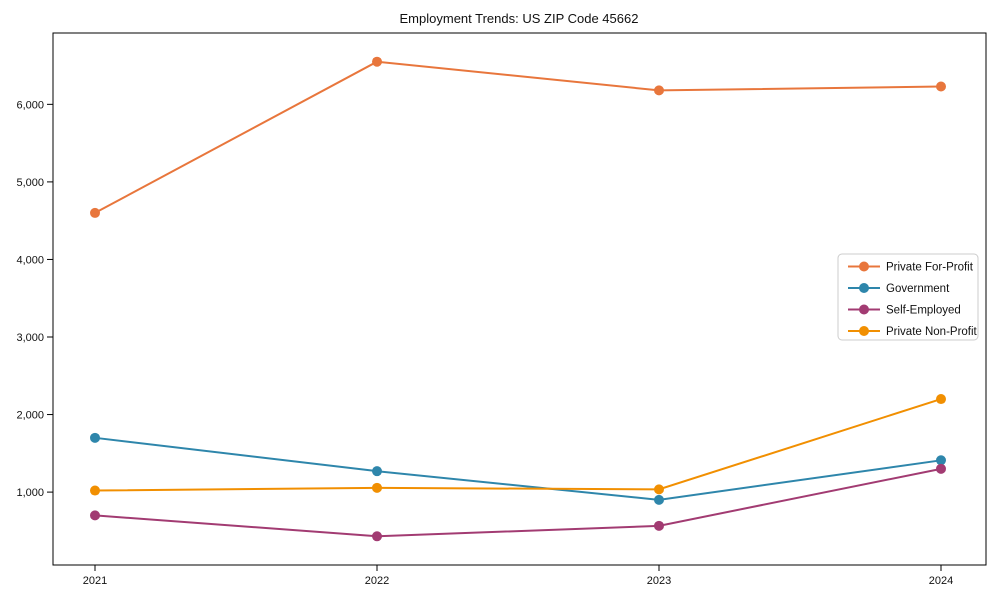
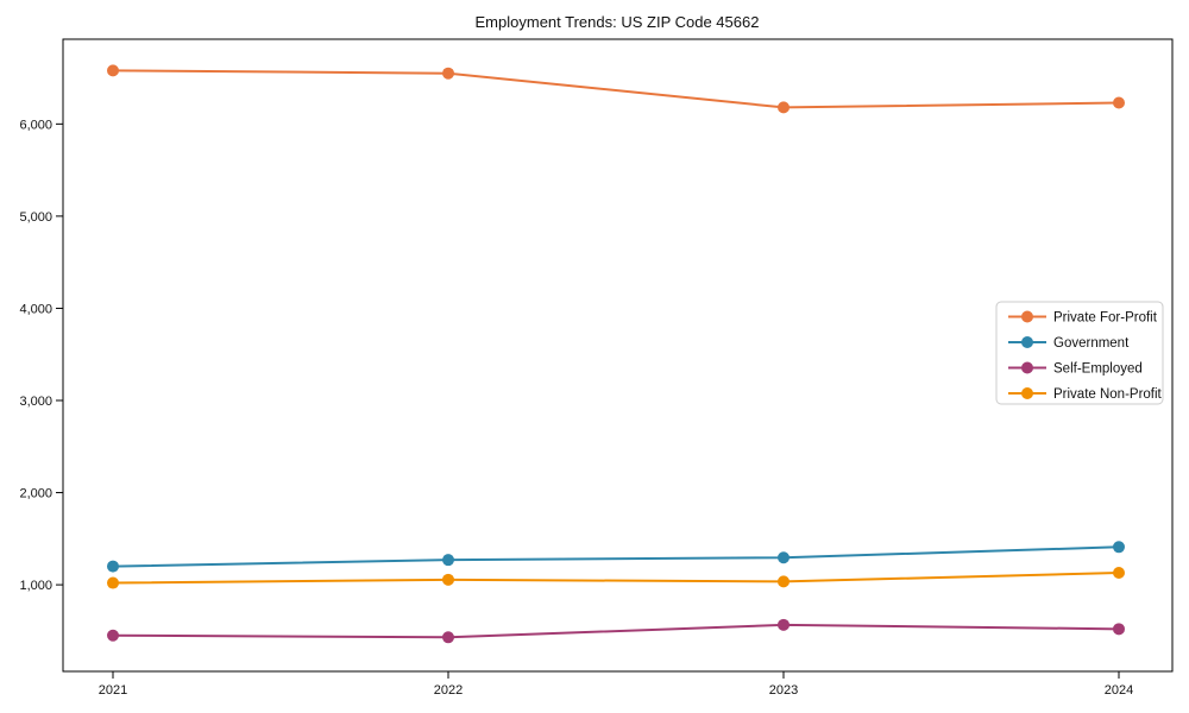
Private For-Profit/2021: 4600 -> 6600
Government/2021: 1700 -> 1200
Self-Employed/2021: 700 -> 400
Government/2023: 900 -> 1300
Self-Employed/2024: 1300 -> 500
Private Non-Profit/2024: 2200 -> 1100
